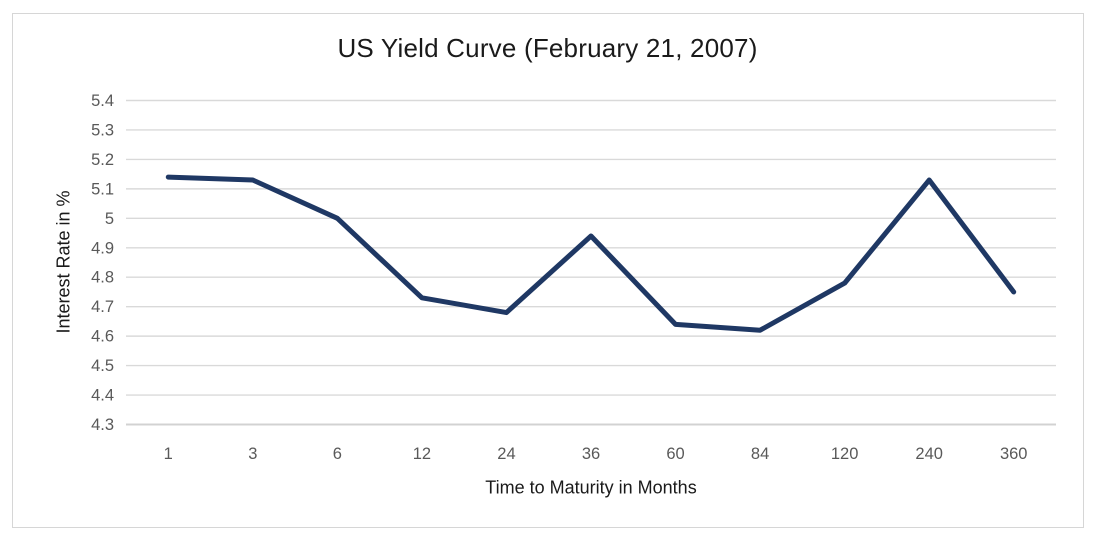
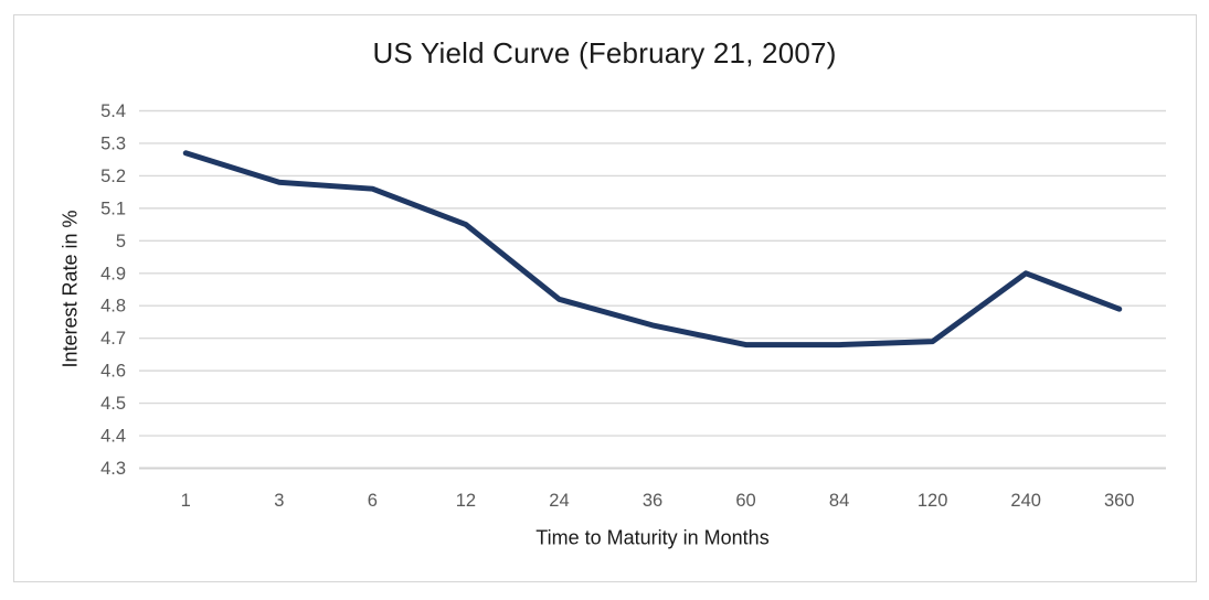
1: 5.14 -> 5.27
3: 5.13 -> 5.18
6: 5.00 -> 5.16
12: 4.73 -> 5.05
24: 4.68 -> 4.82
36: 4.94 -> 4.74
60: 4.64 -> 4.68
84: 4.62 -> 4.68
120: 4.78 -> 4.69
240: 5.13 -> 4.90
360: 4.75 -> 4.79
